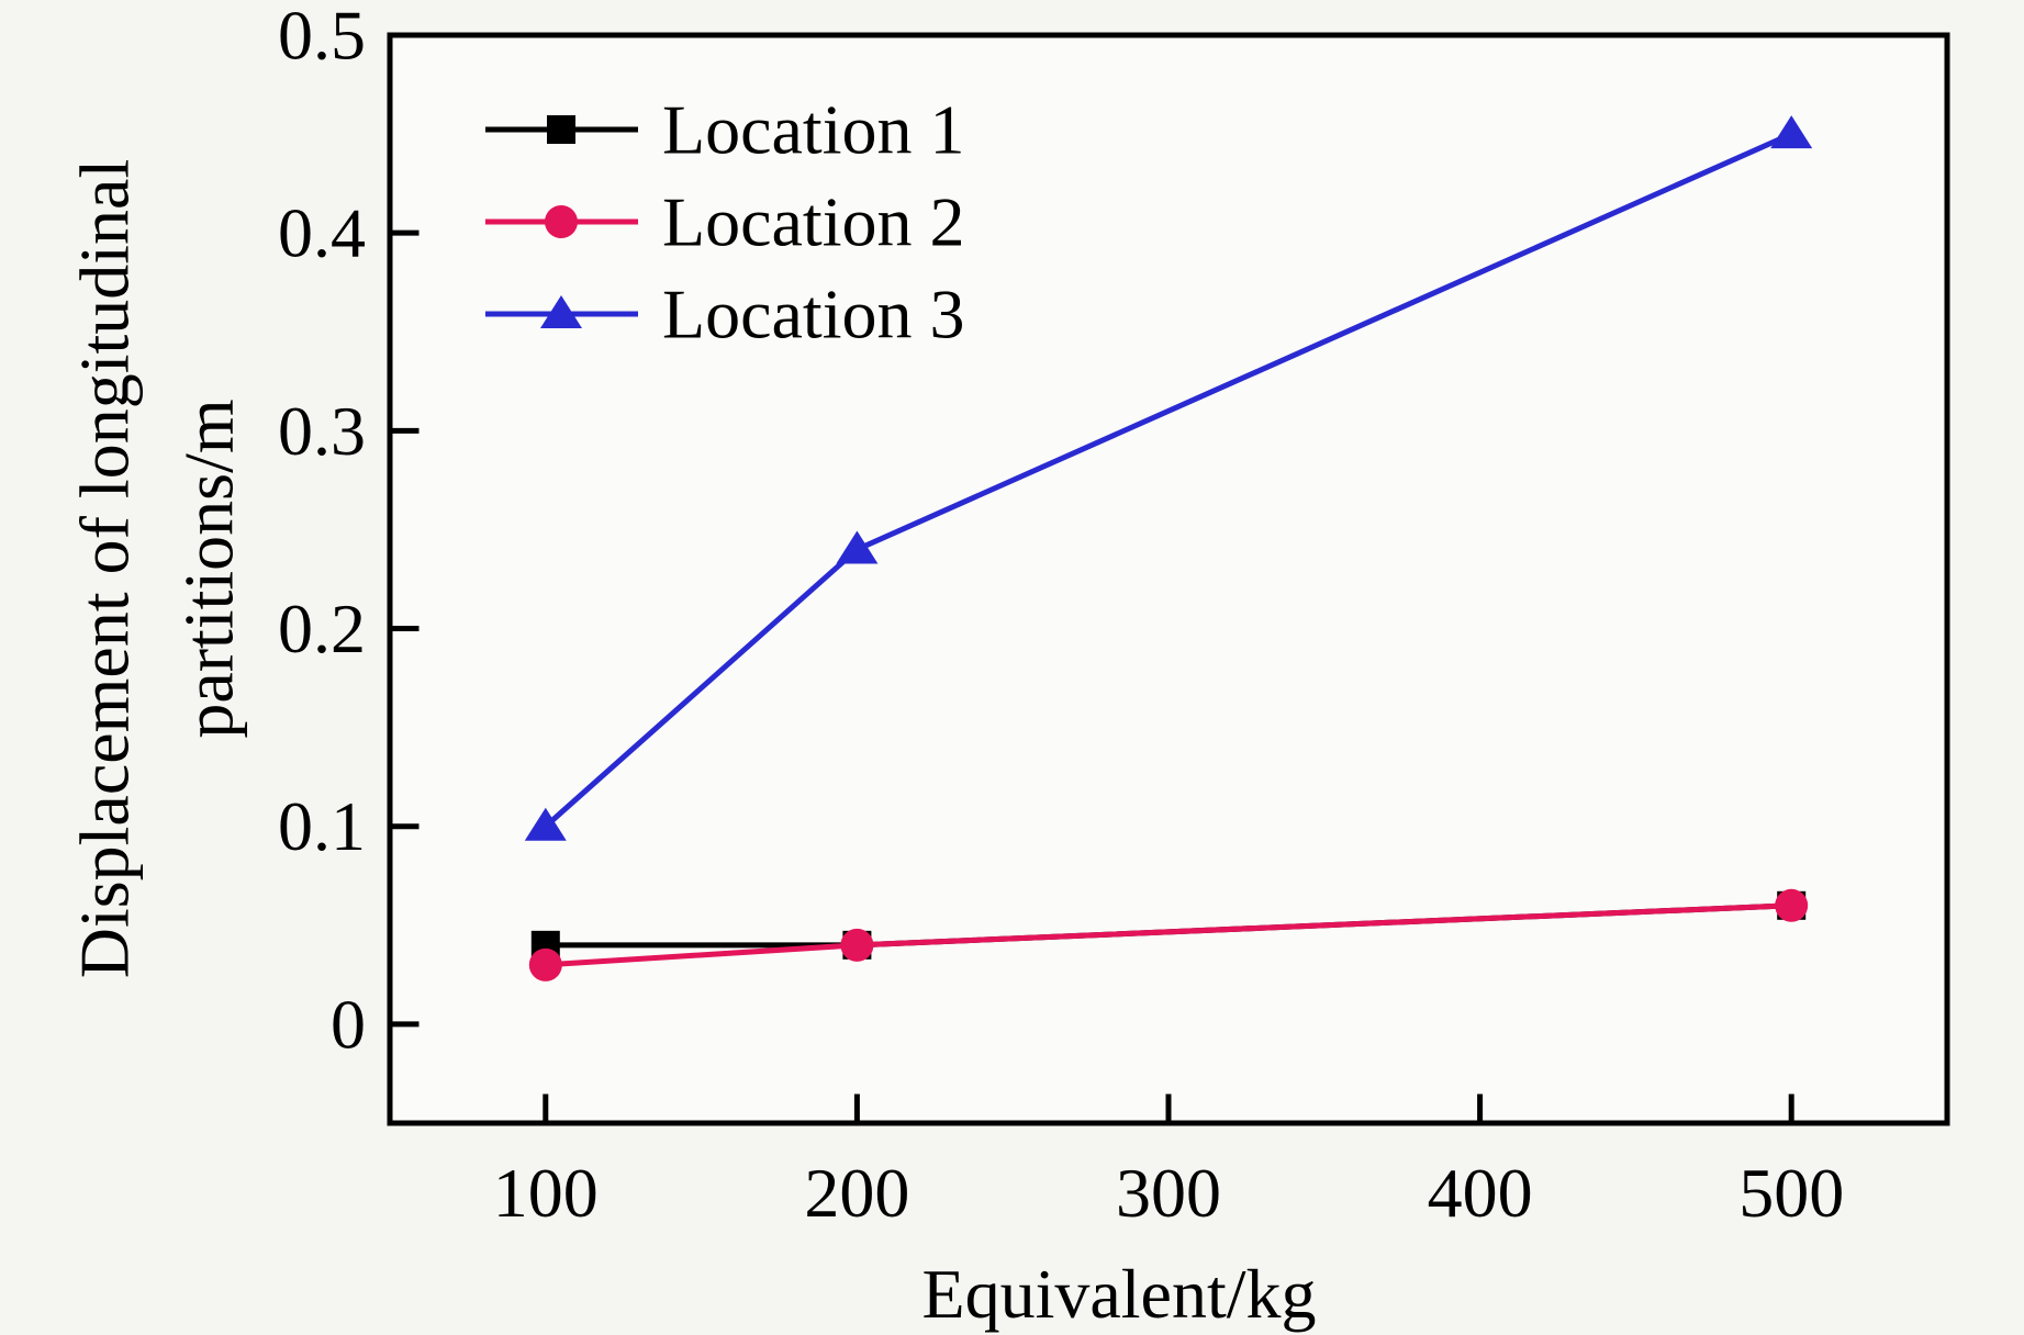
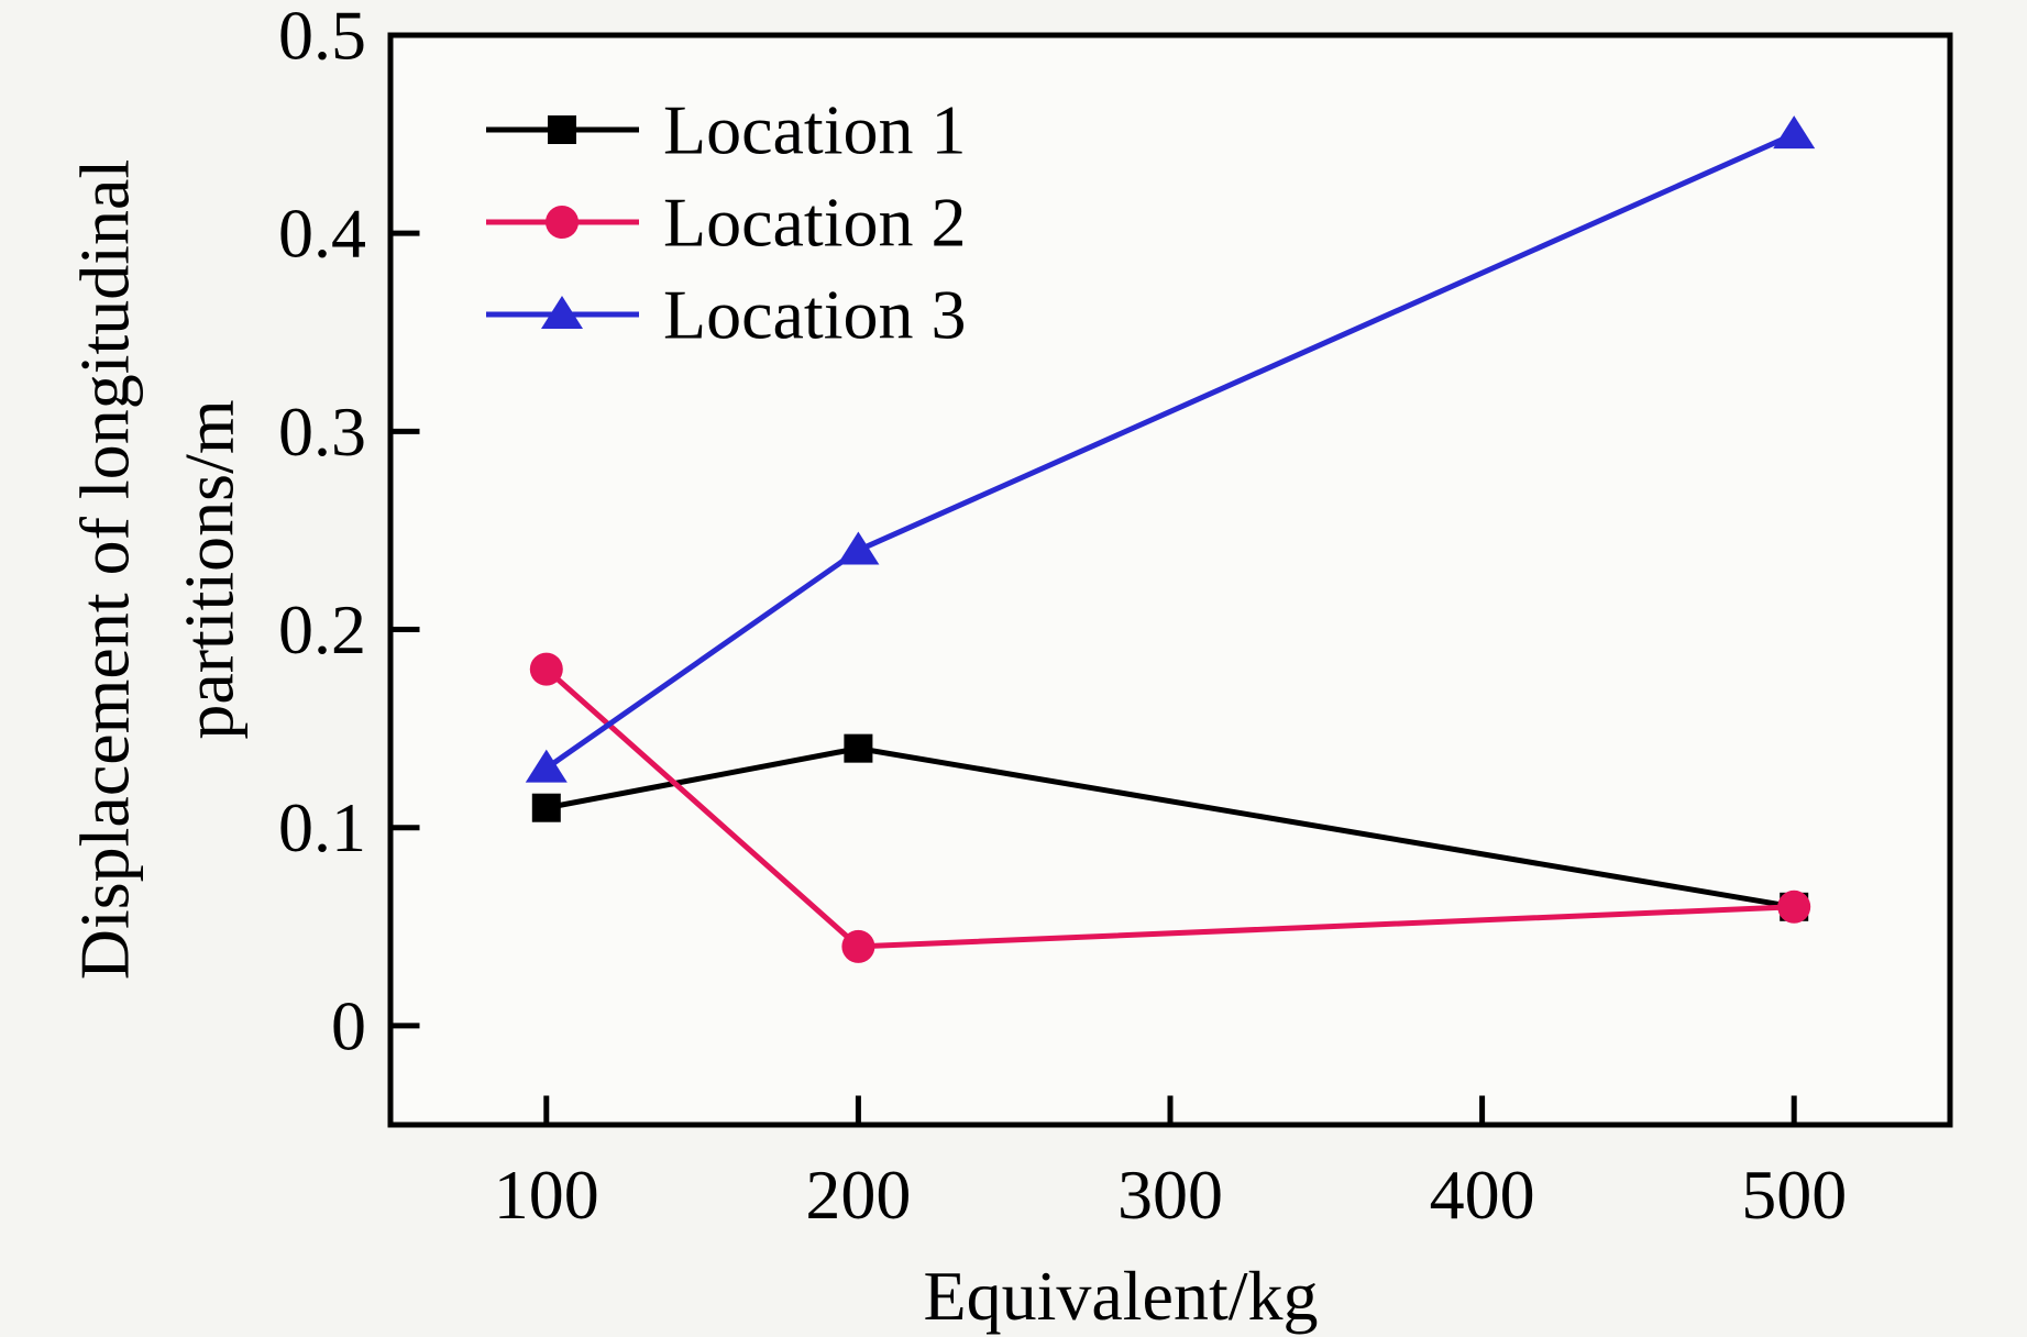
Location 1/100: 0.04 -> 0.11
Location 2/100: 0.03 -> 0.18
Location 3/100: 0.10 -> 0.13
Location 1/200: 0.04 -> 0.14
